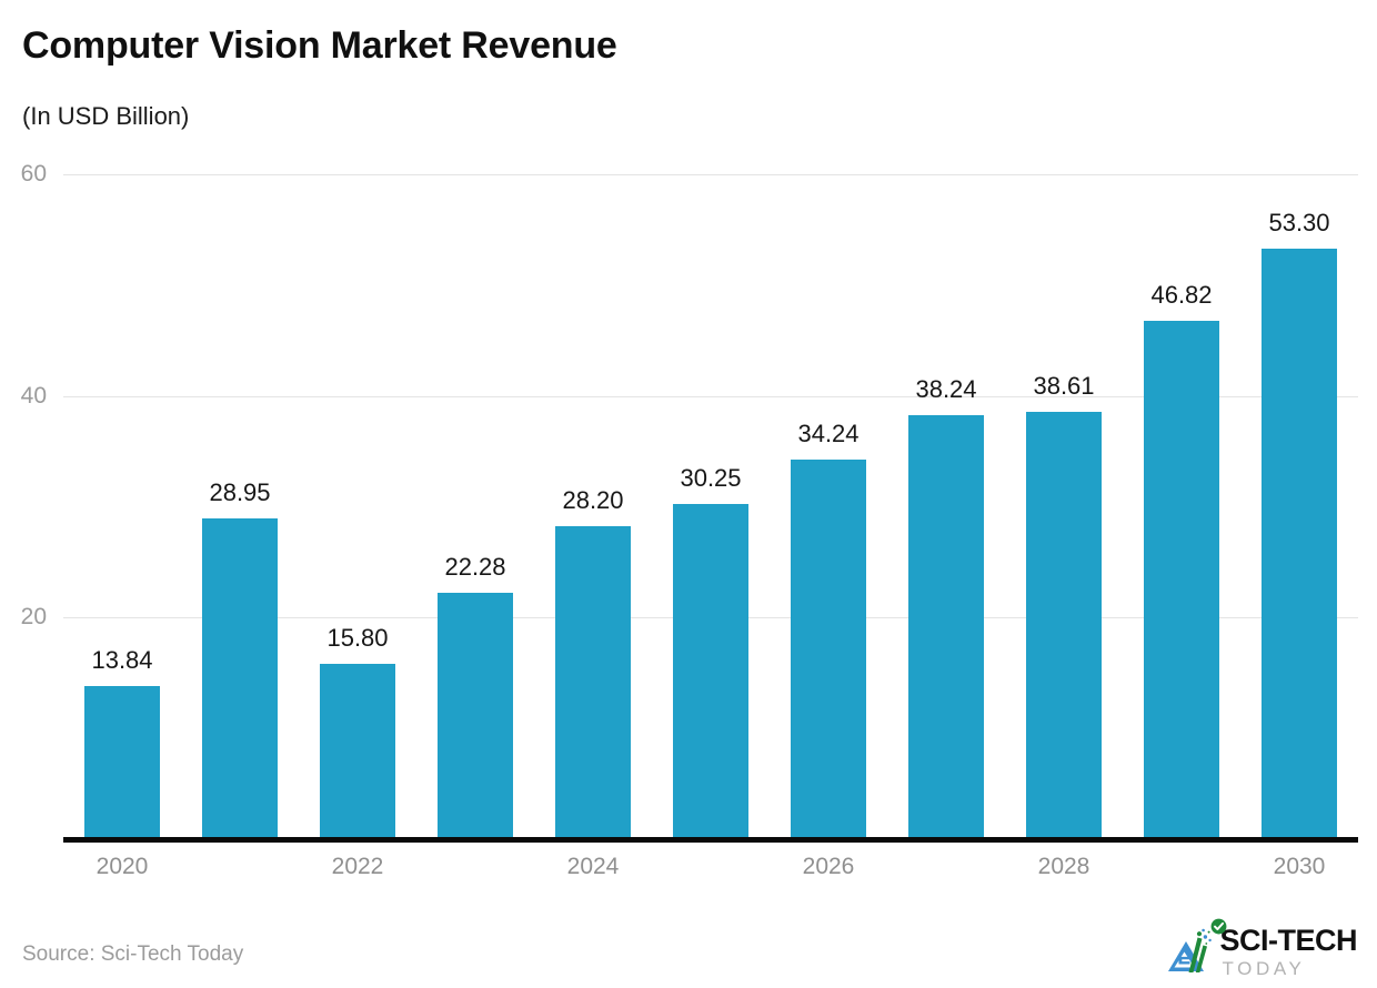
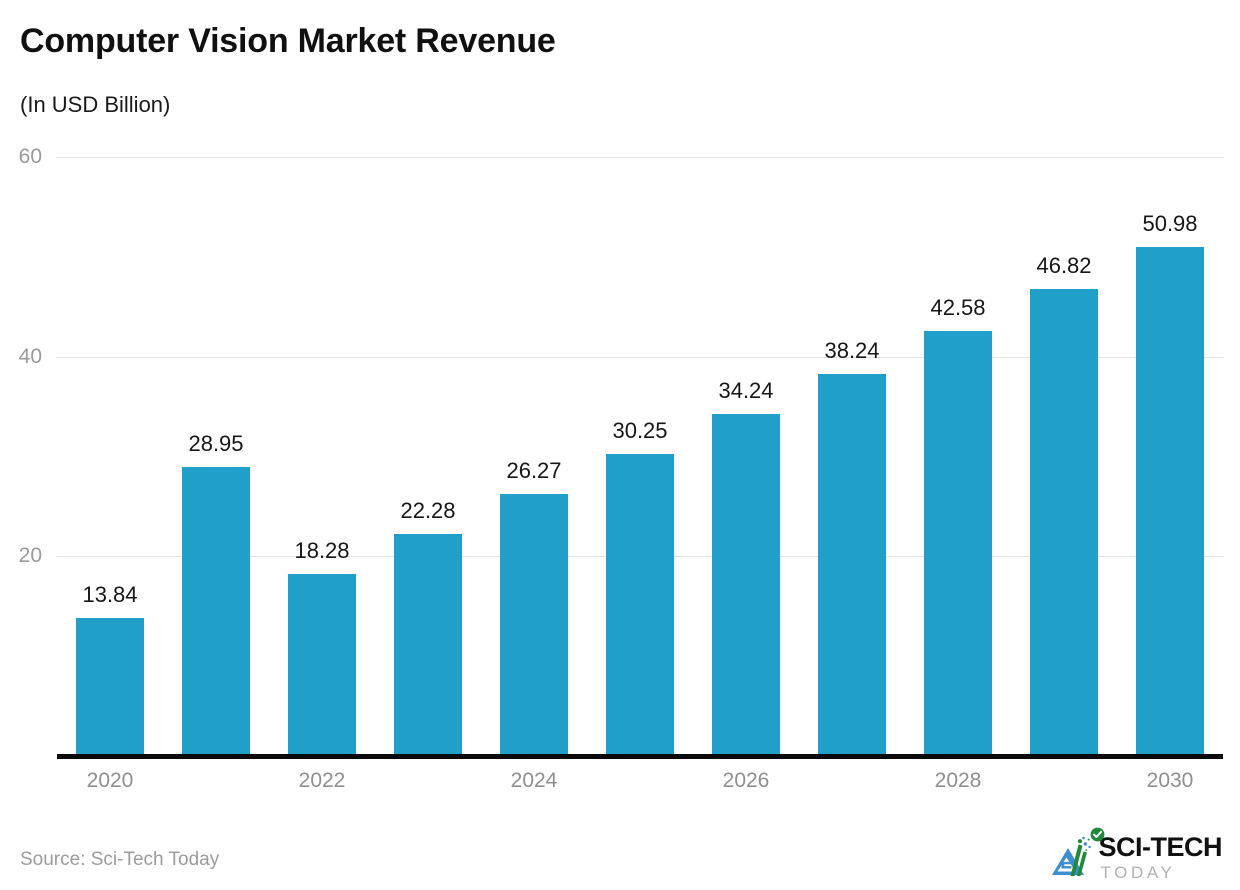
2022: 15.80 -> 18.28
2024: 28.20 -> 26.27
2028: 38.61 -> 42.58
2030: 53.30 -> 50.98
